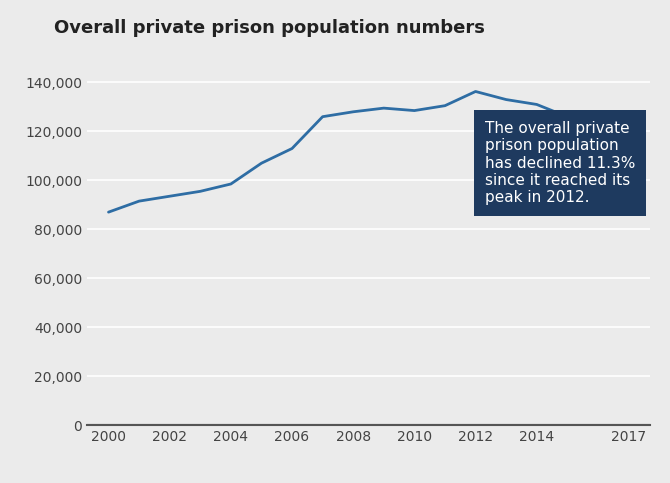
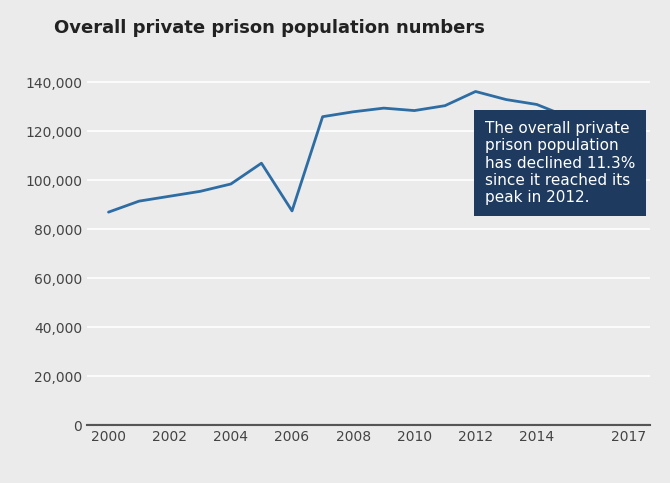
2006: 113,000 -> 87,500
